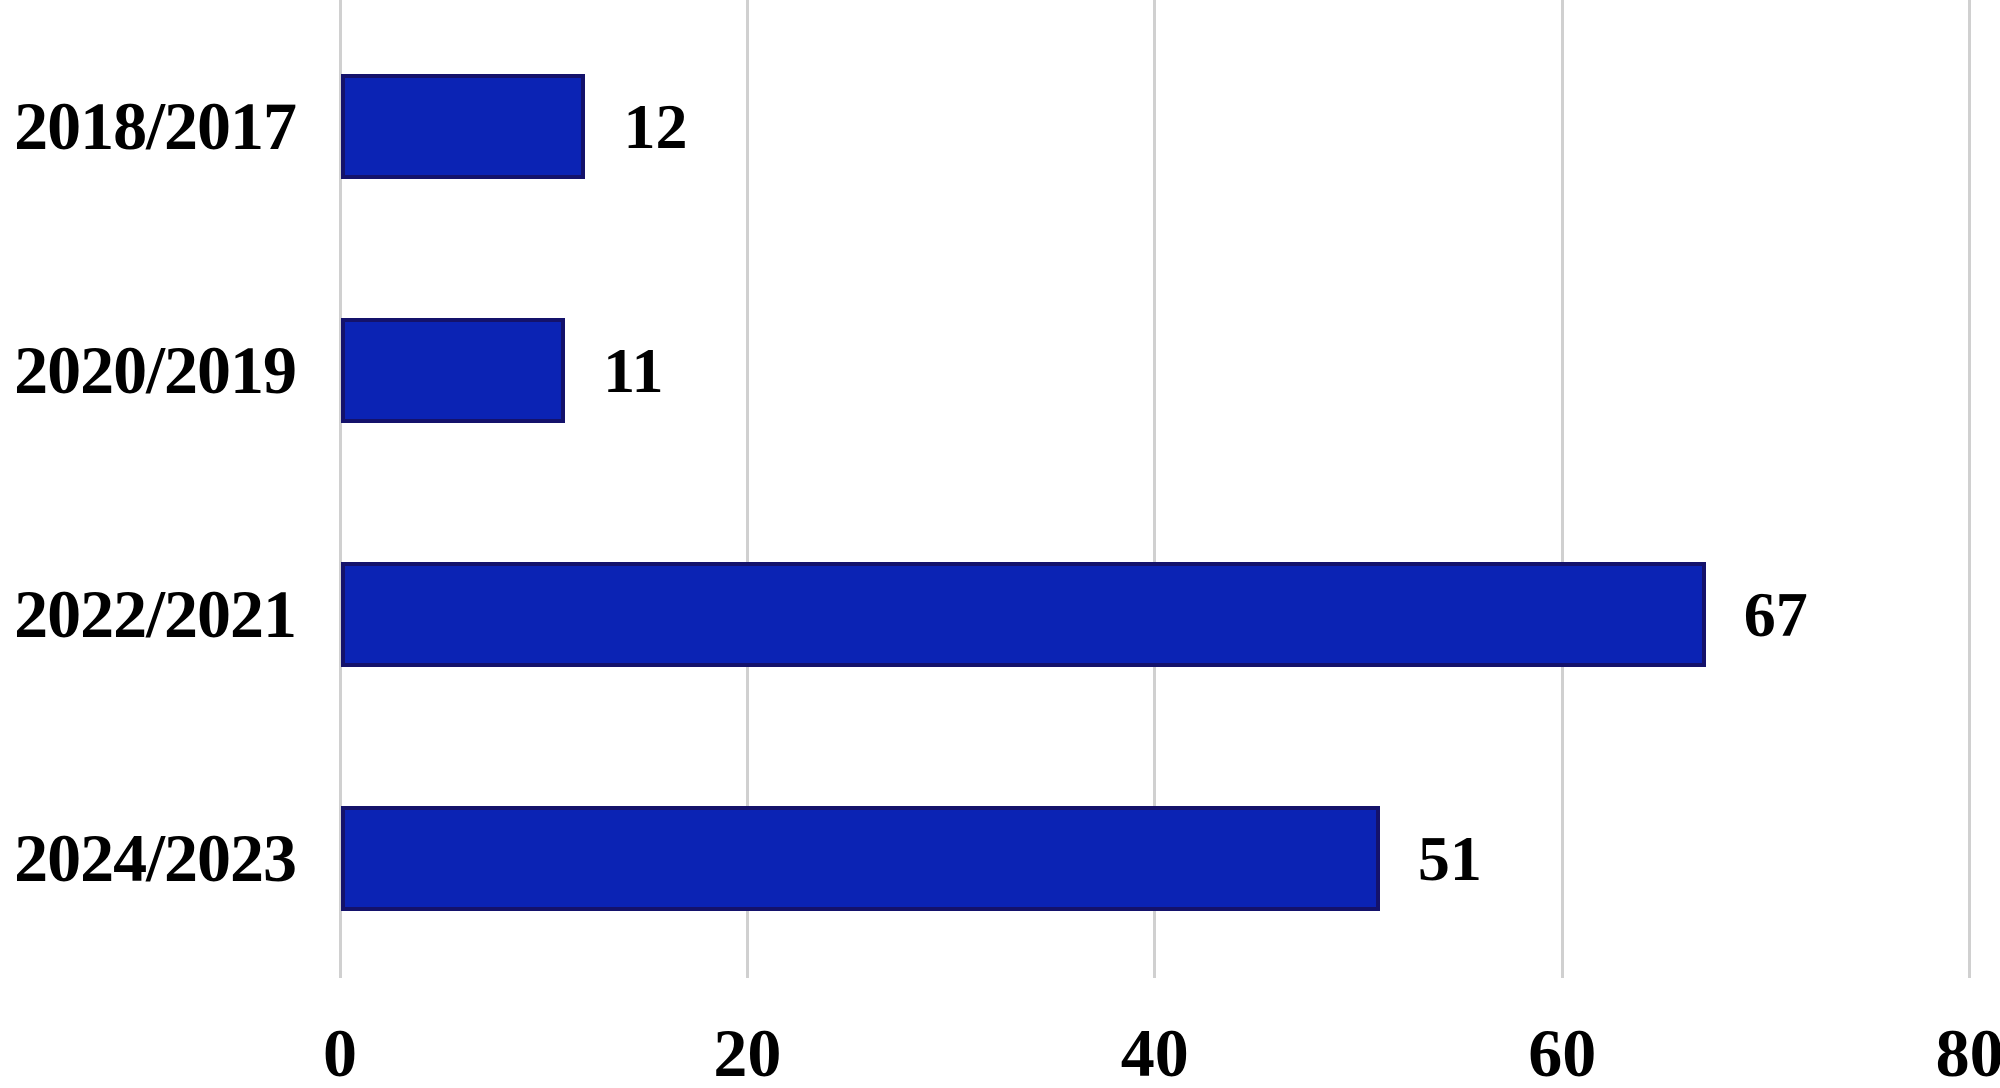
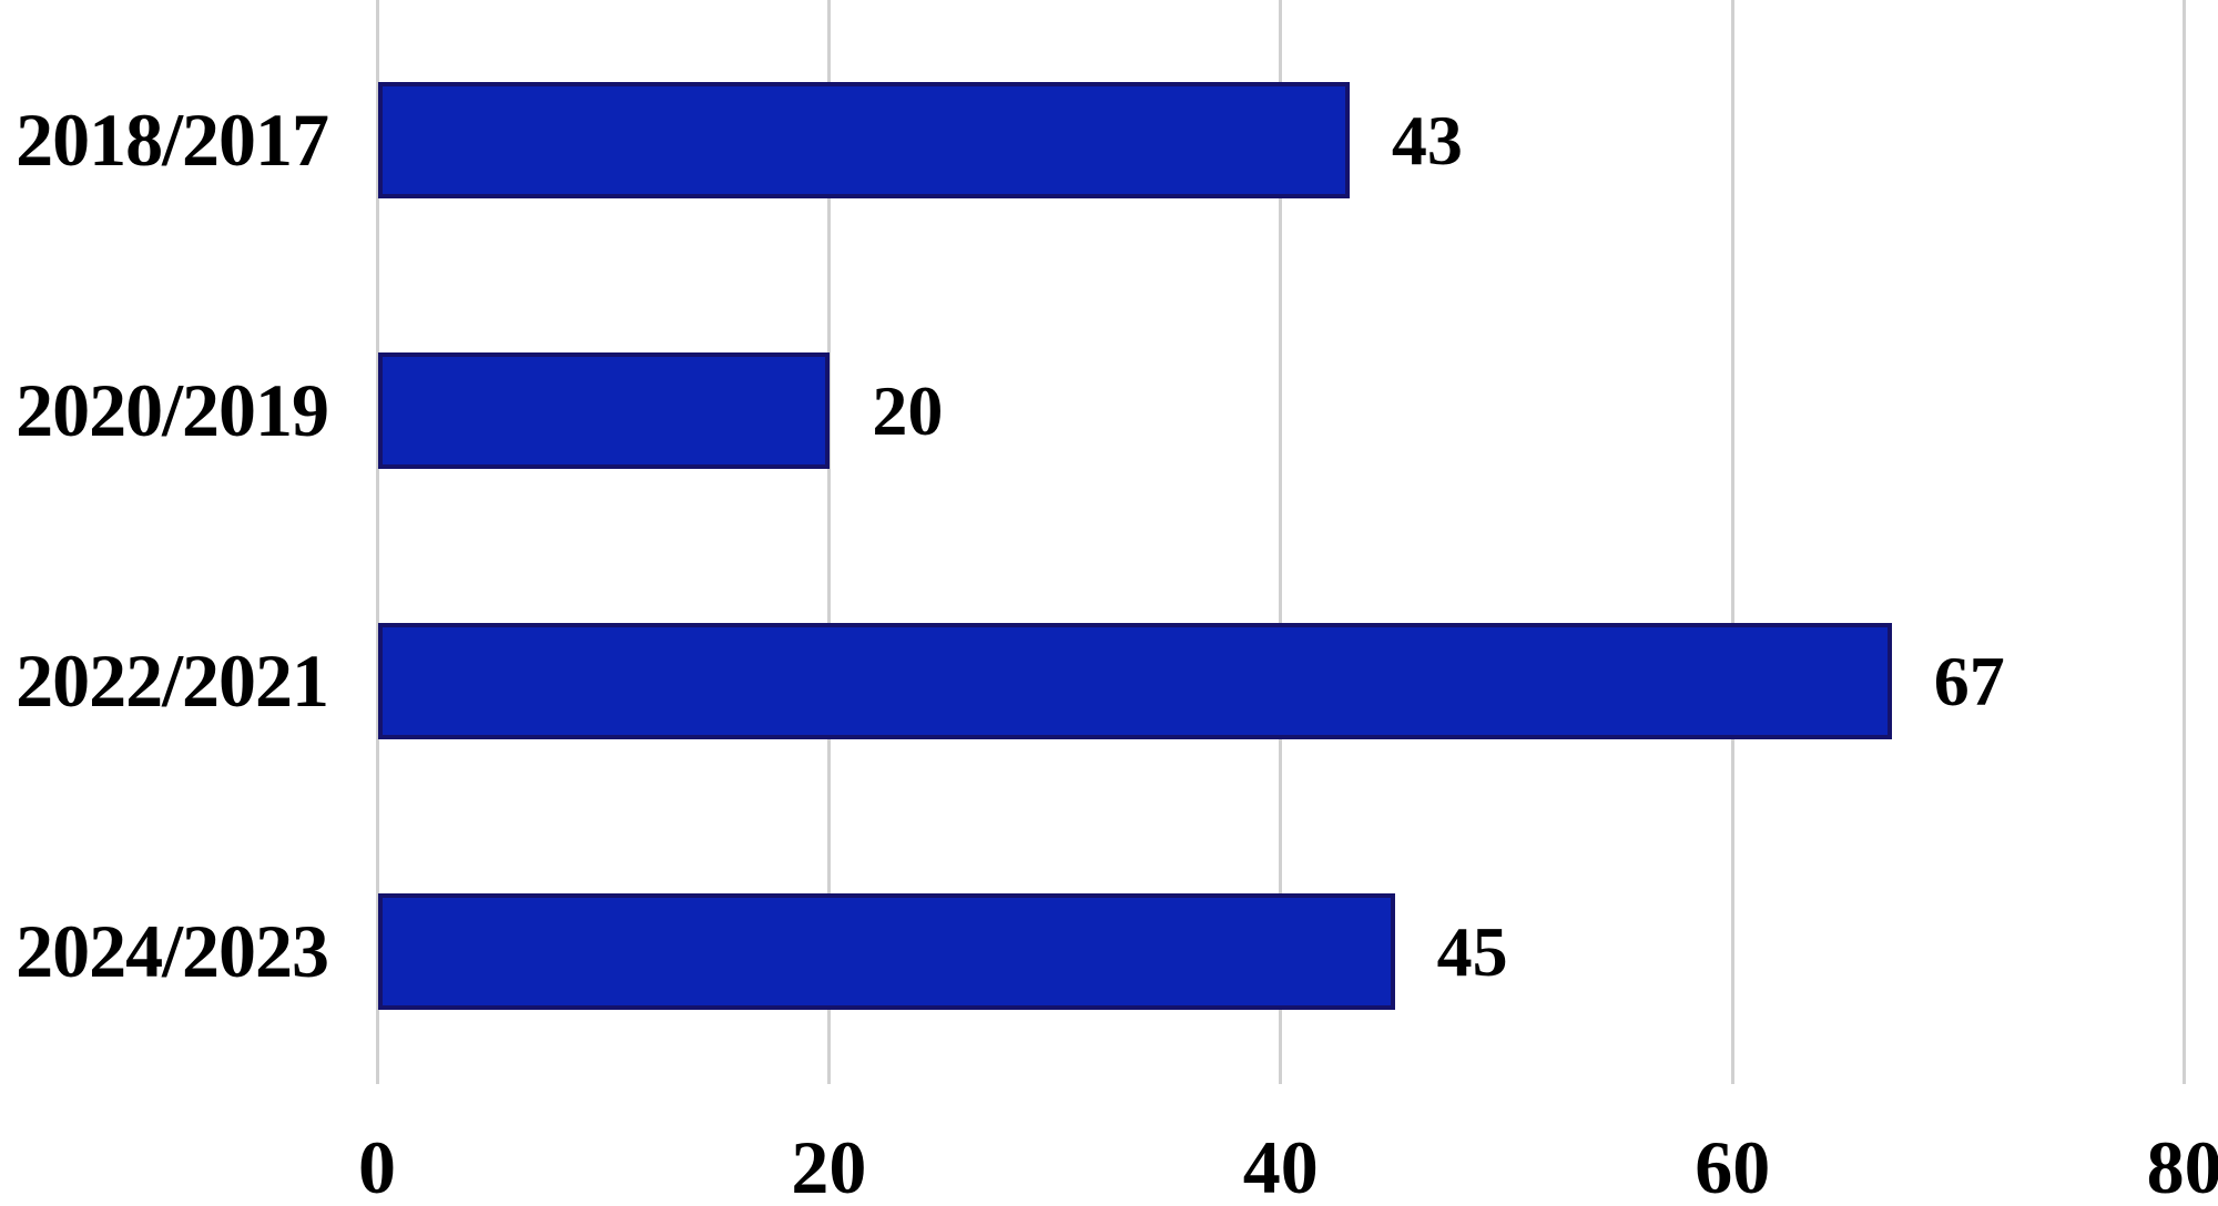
2018/2017: 12 -> 43
2020/2019: 11 -> 20
2024/2023: 51 -> 45
